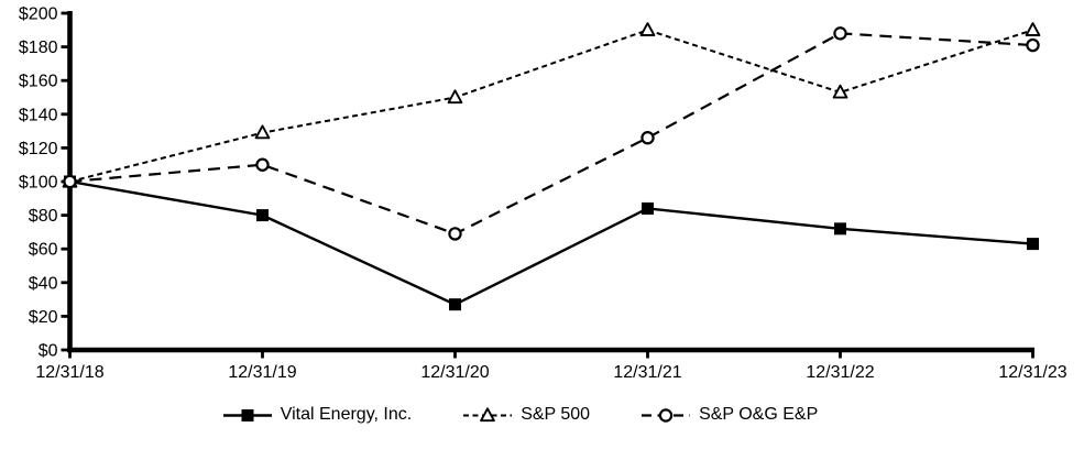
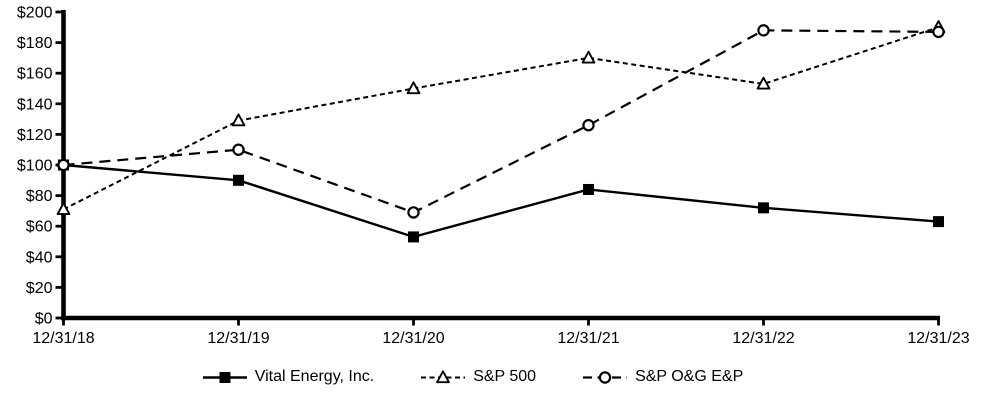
S&P 500/12/31/18: $100 -> $71
Vital Energy, Inc./12/31/19: $80 -> $90
Vital Energy, Inc./12/31/20: $27 -> $53
S&P 500/12/31/21: $190 -> $170
S&P O&G E&P/12/31/23: $181 -> $187
